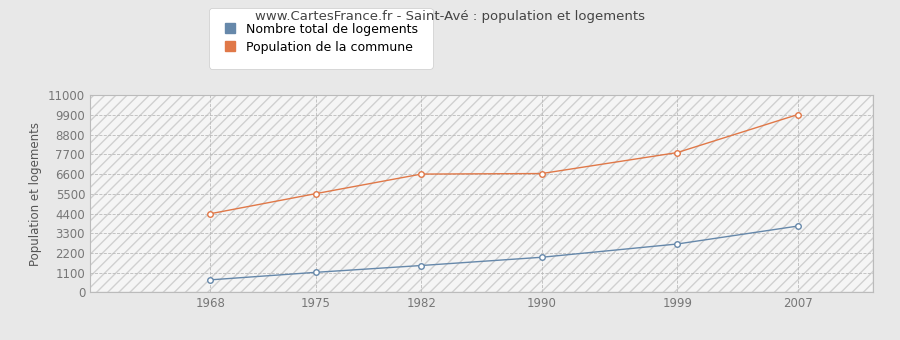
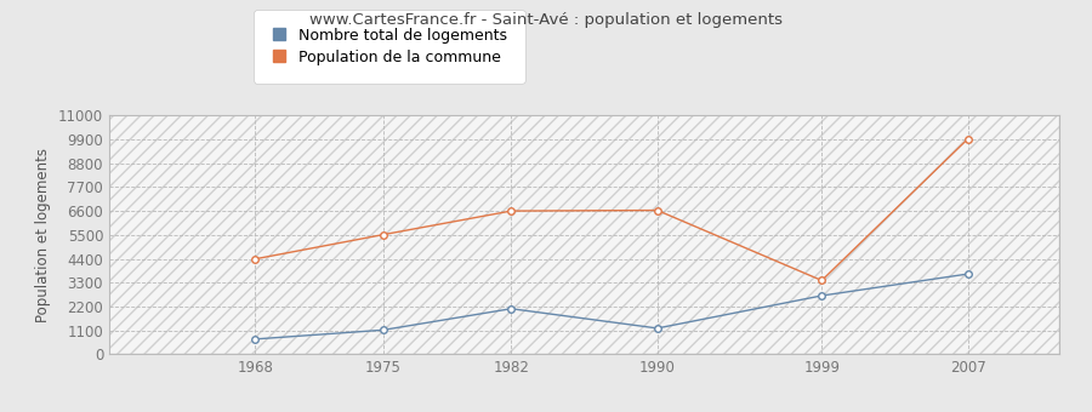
Nombre total de logements/1982: 1500 -> 2100
Nombre total de logements/1990: 2000 -> 1200
Population de la commune/1999: 7800 -> 3400
